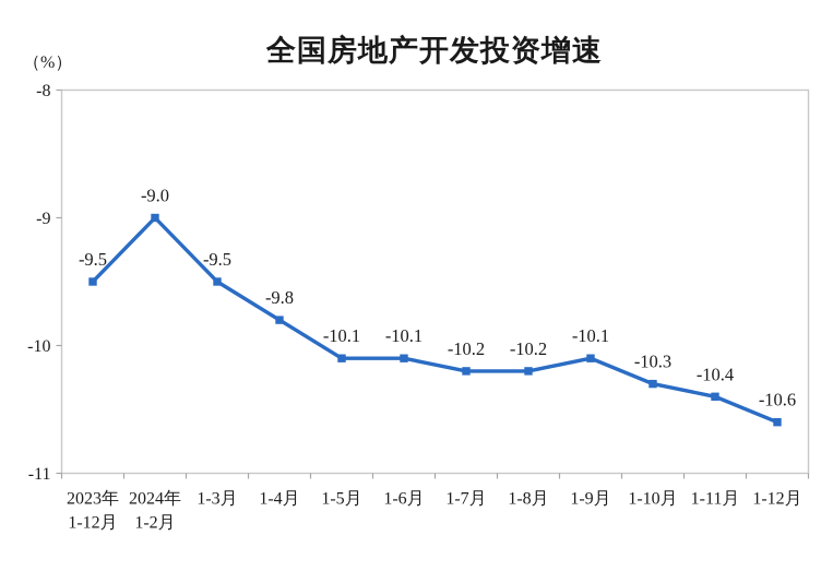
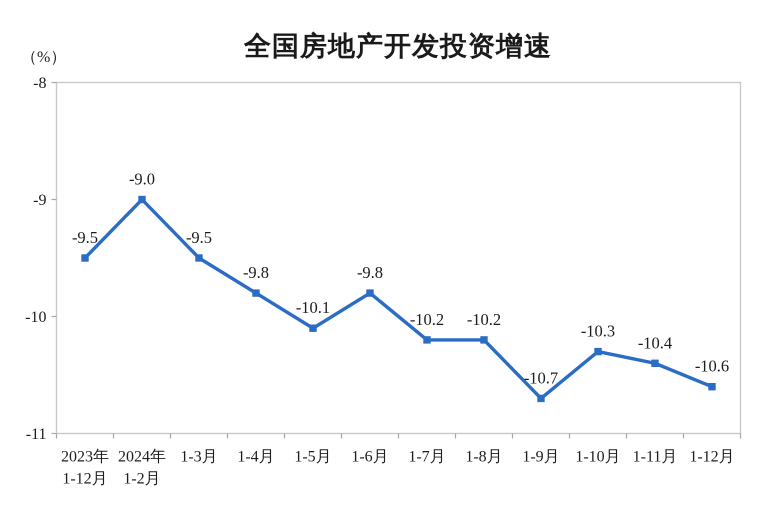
1-6月: -10.1 -> -9.8
1-9月: -10.1 -> -10.7
